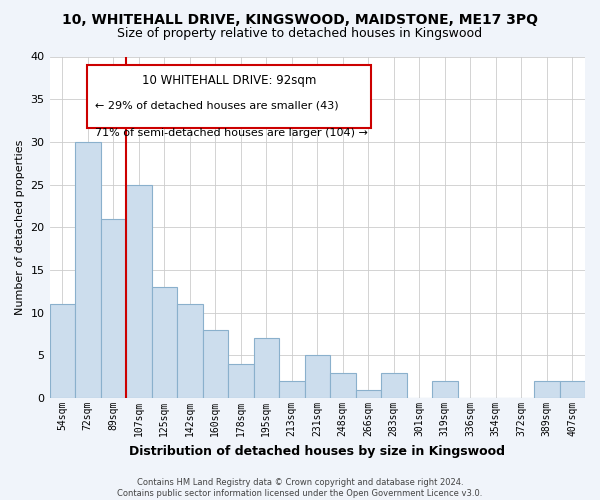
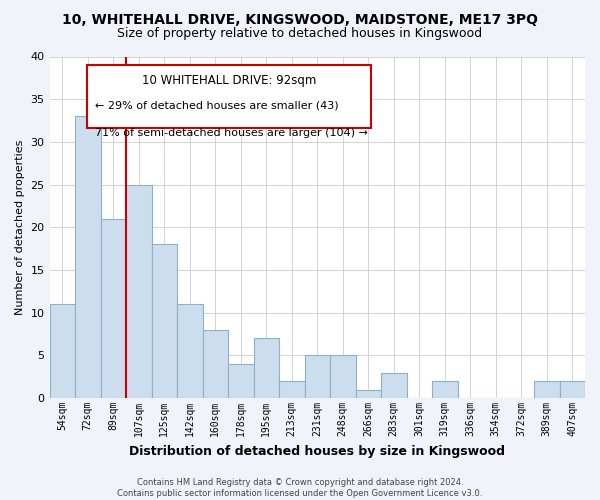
72sqm: 30 -> 33
125sqm: 13 -> 18
248sqm: 3 -> 5
